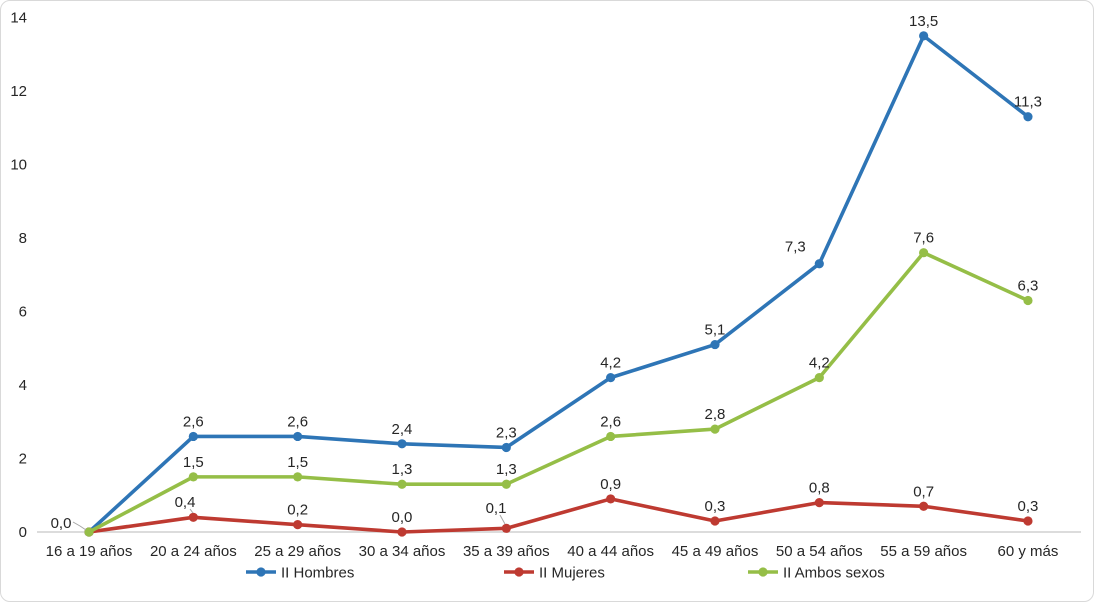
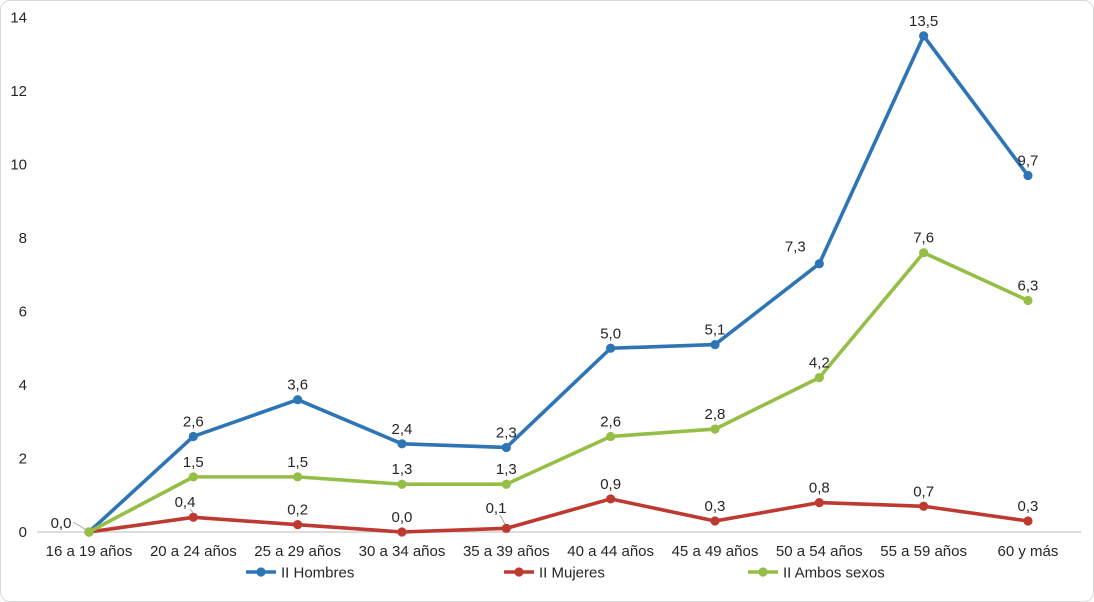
II Hombres/25 a 29 años: 2,6 -> 3,6
II Hombres/40 a 44 años: 4,2 -> 5,0
II Hombres/60 y más: 11,3 -> 9,7
